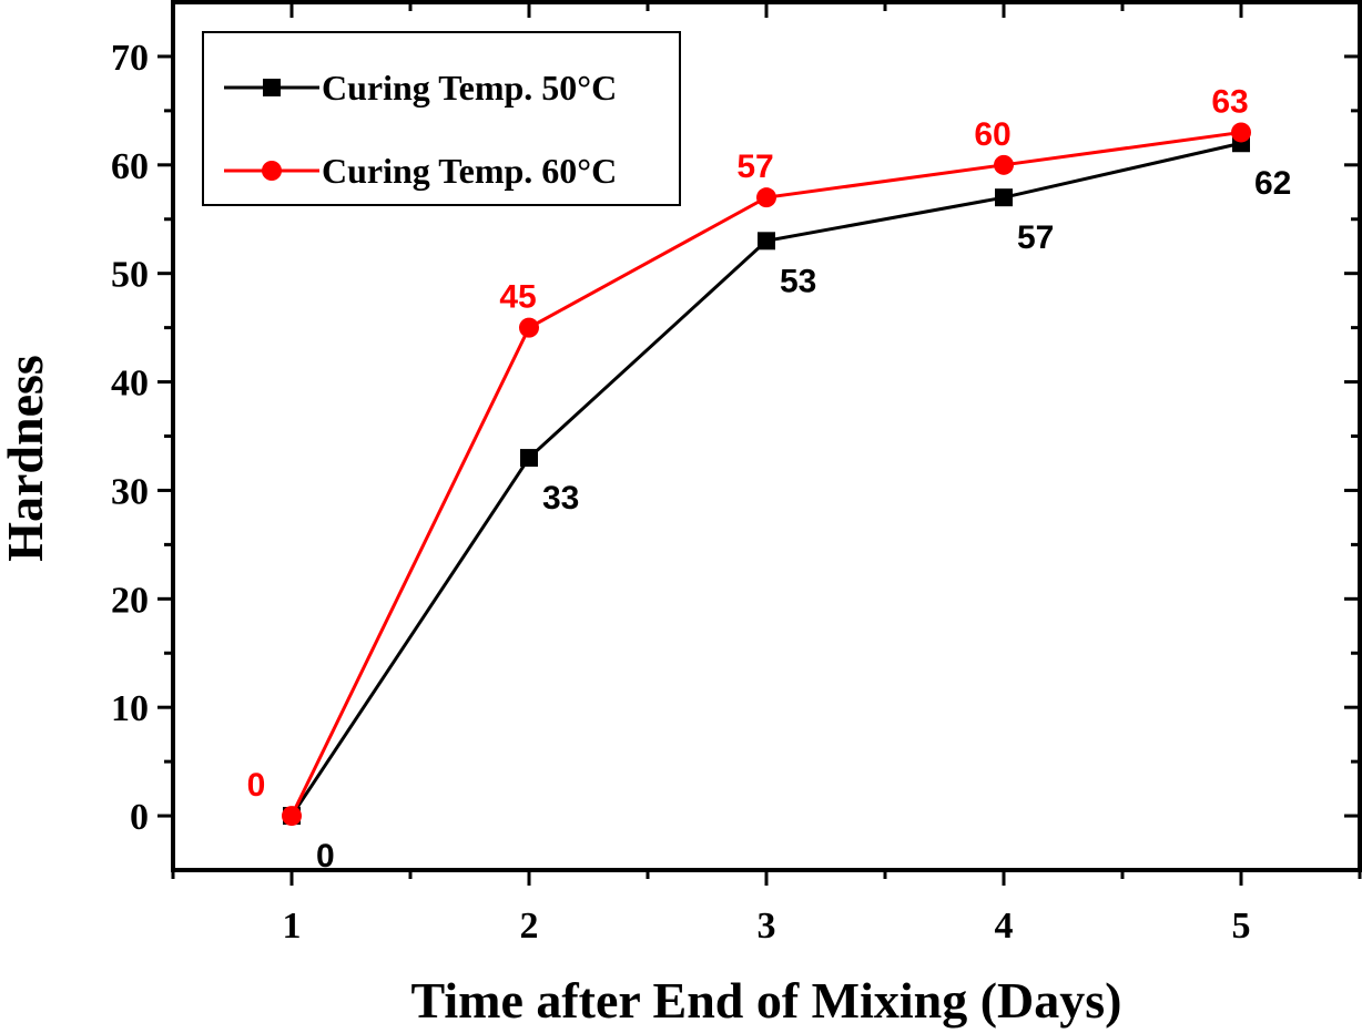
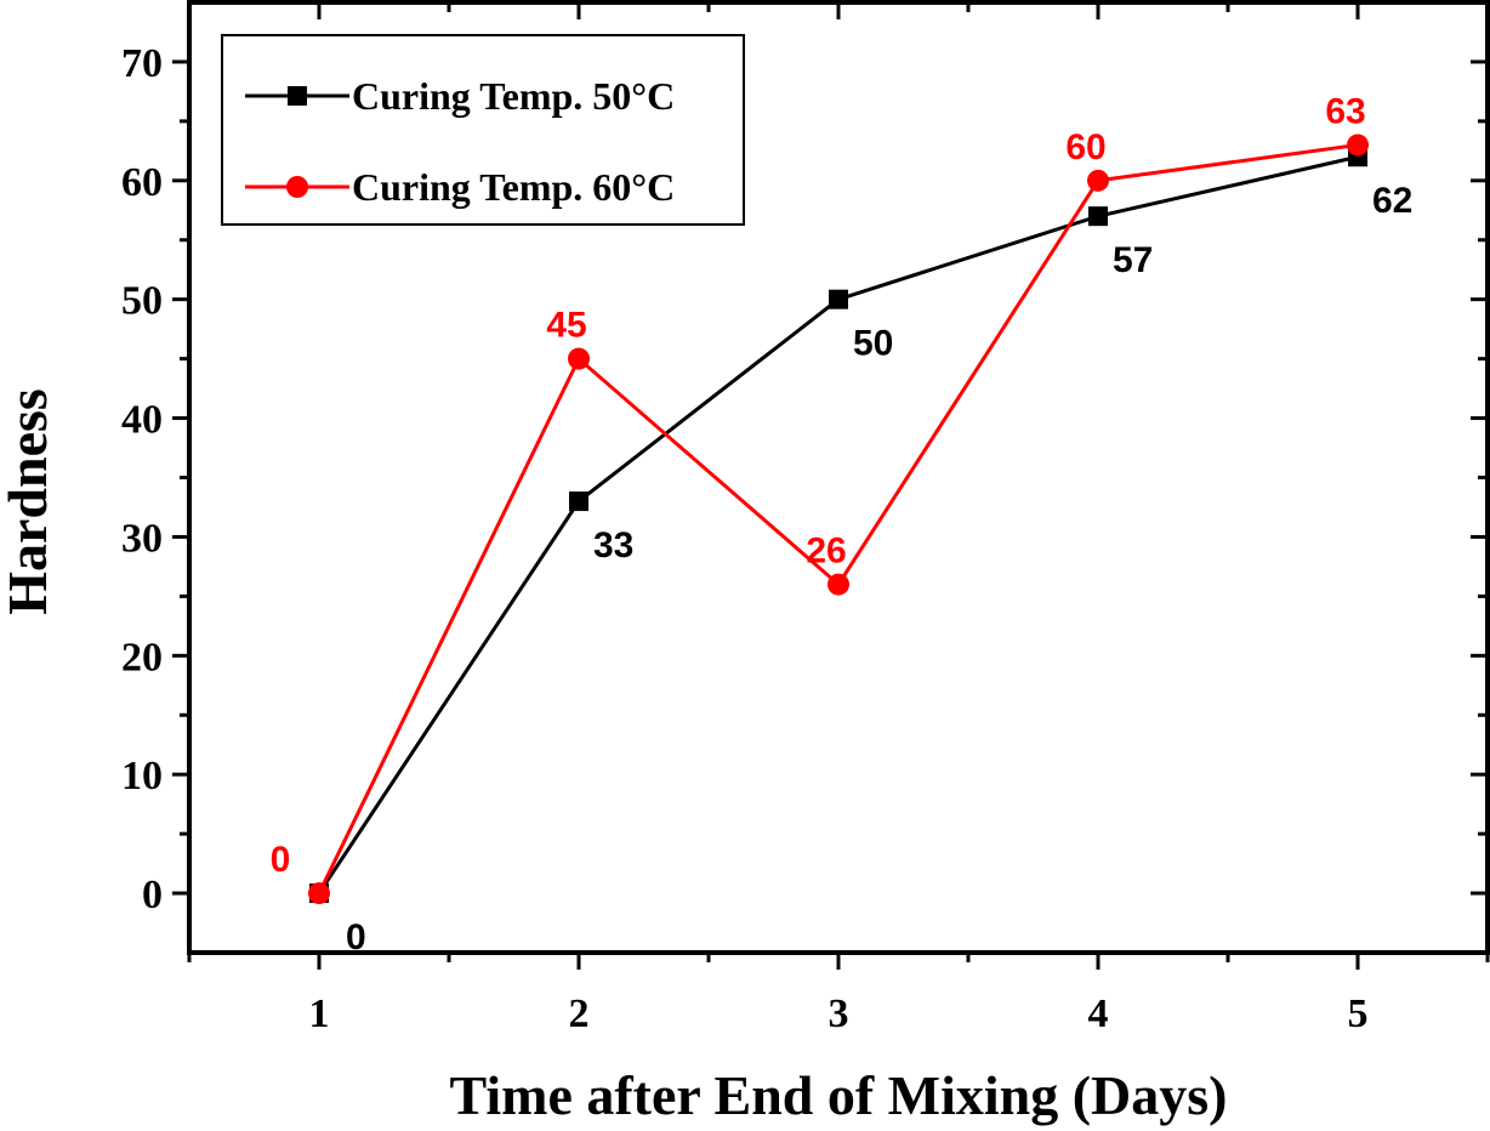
Curing Temp. 50°C/3: 53 -> 50
Curing Temp. 60°C/3: 57 -> 26
